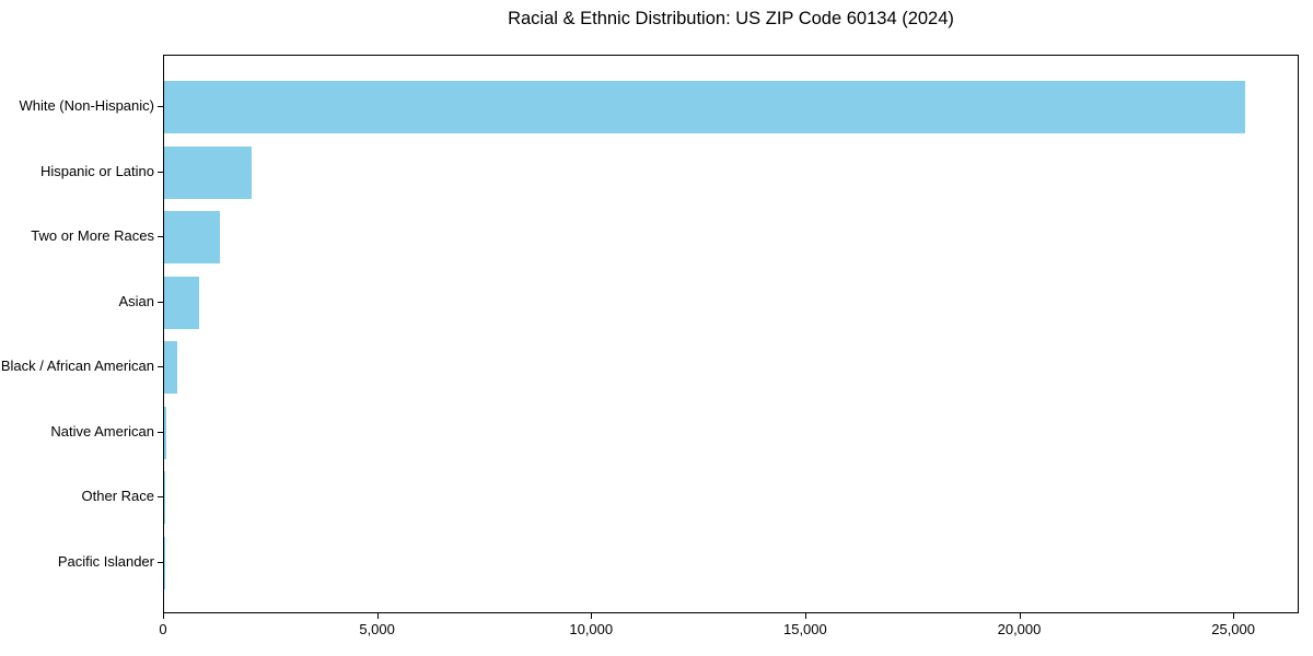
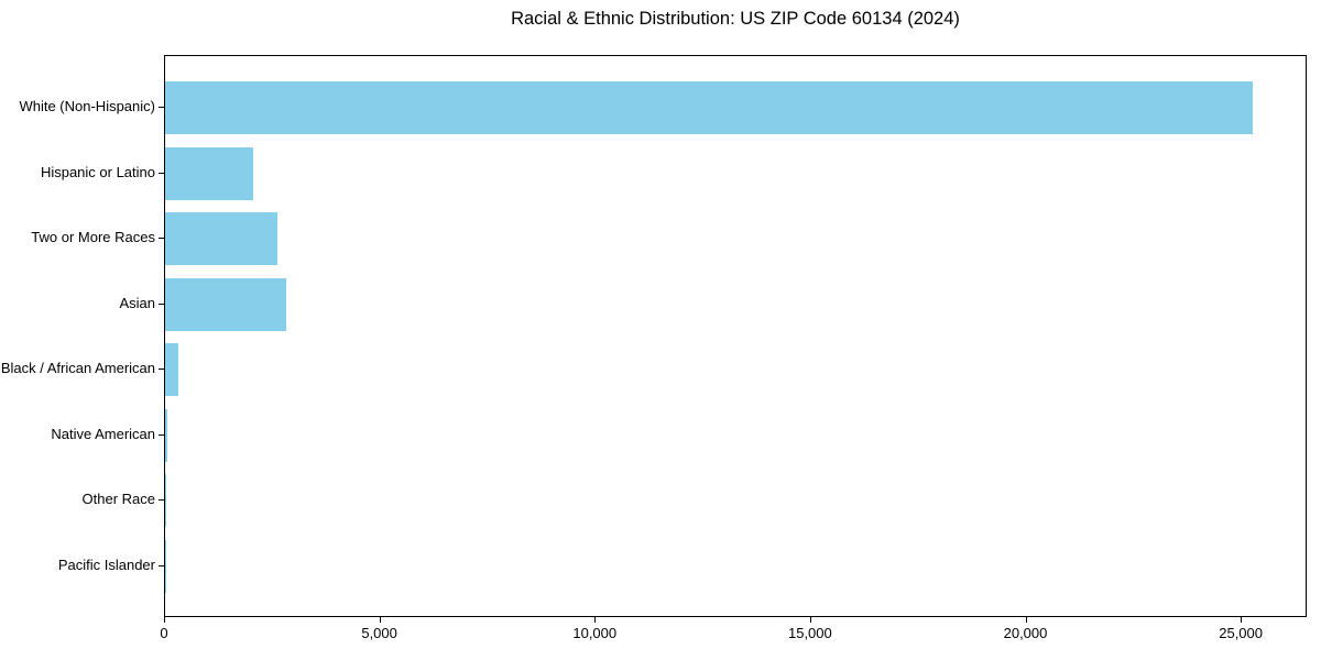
Two or More Races: 1300 -> 2600
Asian: 800 -> 2800
